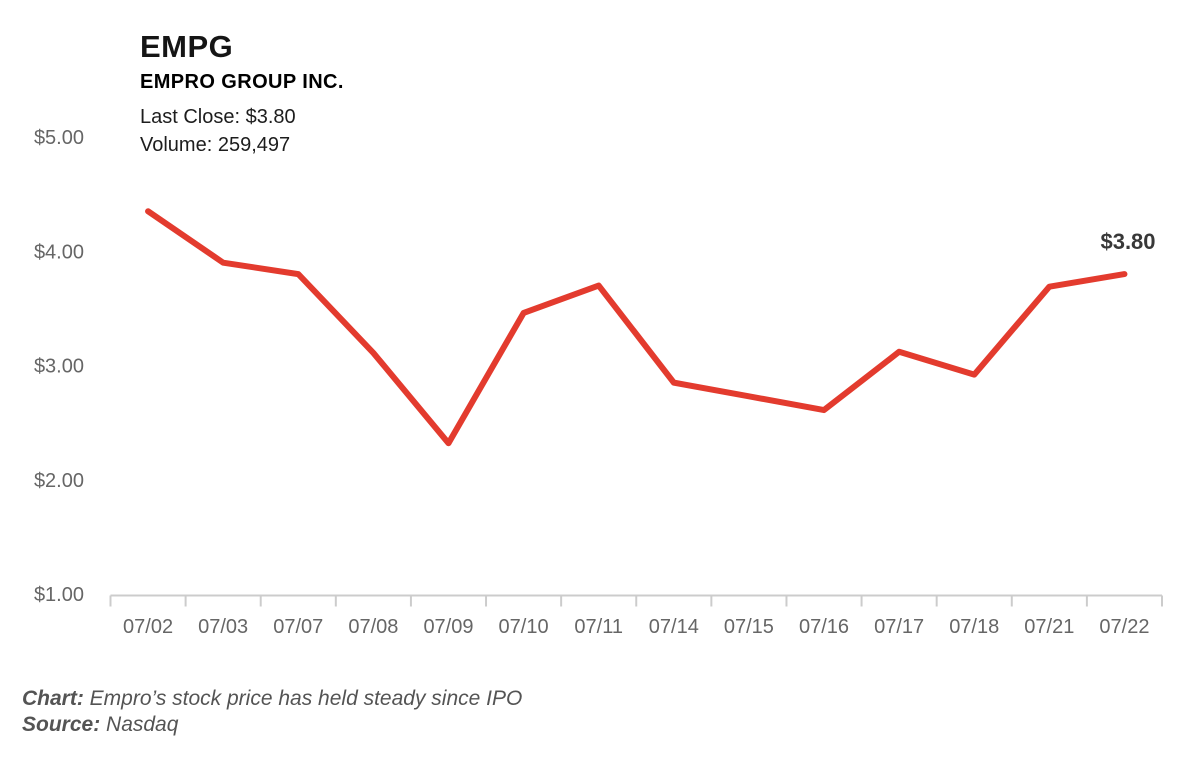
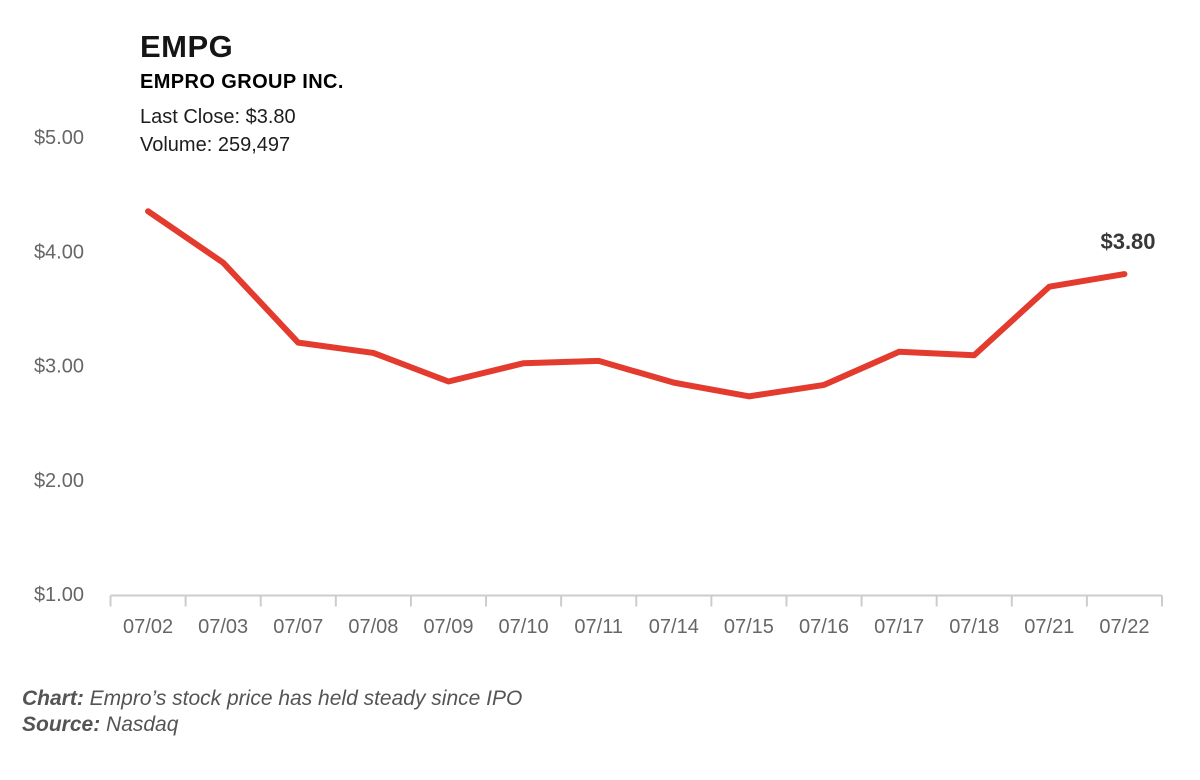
07/07: $3.80 -> $3.20
07/09: $2.32 -> $2.86
07/10: $3.46 -> $3.02
07/11: $3.70 -> $3.04
07/16: $2.61 -> $2.83
07/18: $2.92 -> $3.09
